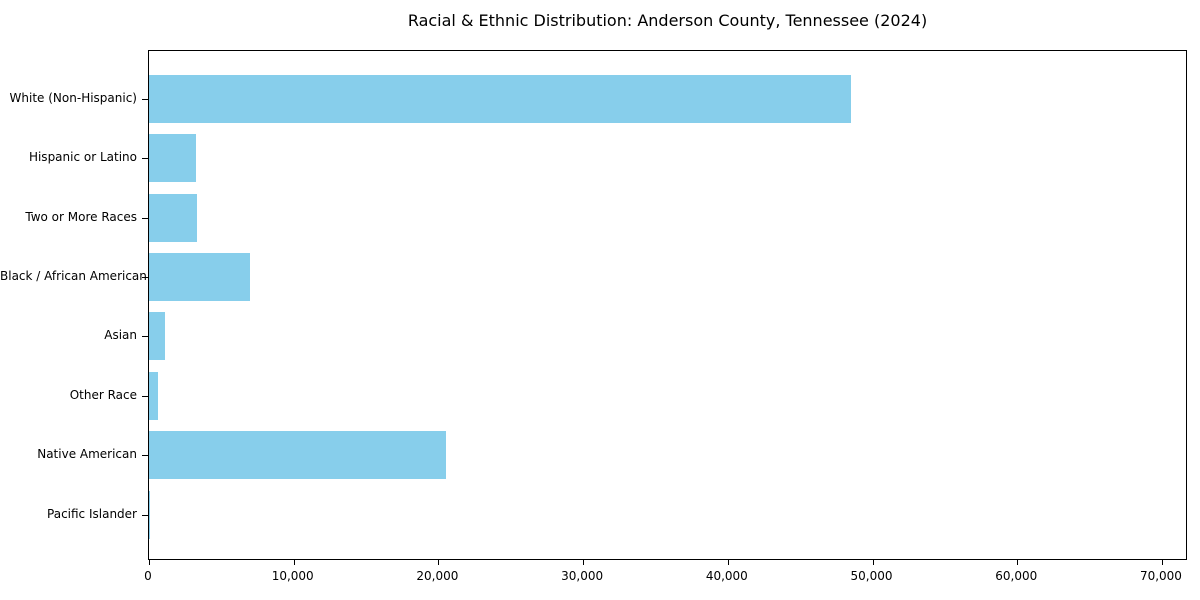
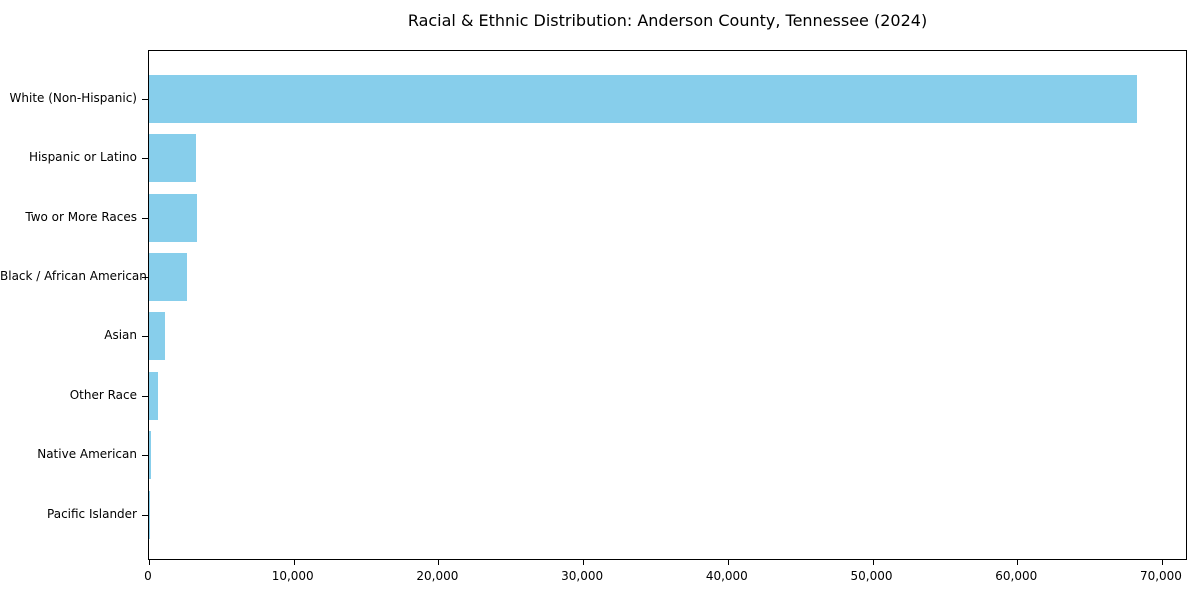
White (Non-Hispanic): 48500 -> 68300
Black / African American: 7000 -> 2700
Native American: 20500 -> 200
